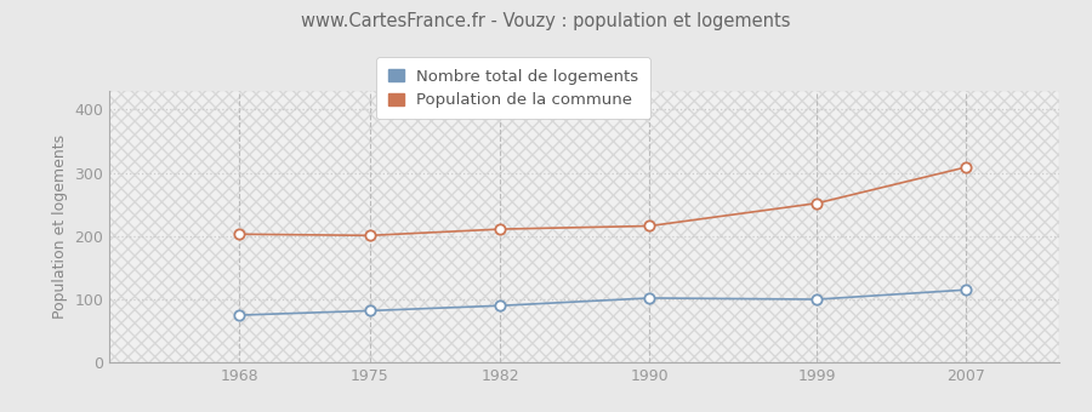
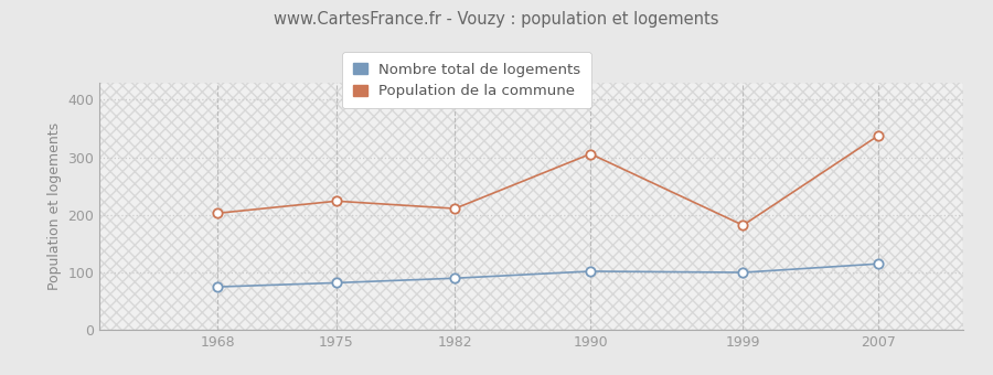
Population de la commune/1975: 201 -> 224
Population de la commune/1990: 216 -> 306
Population de la commune/1999: 252 -> 182
Population de la commune/2007: 309 -> 338
